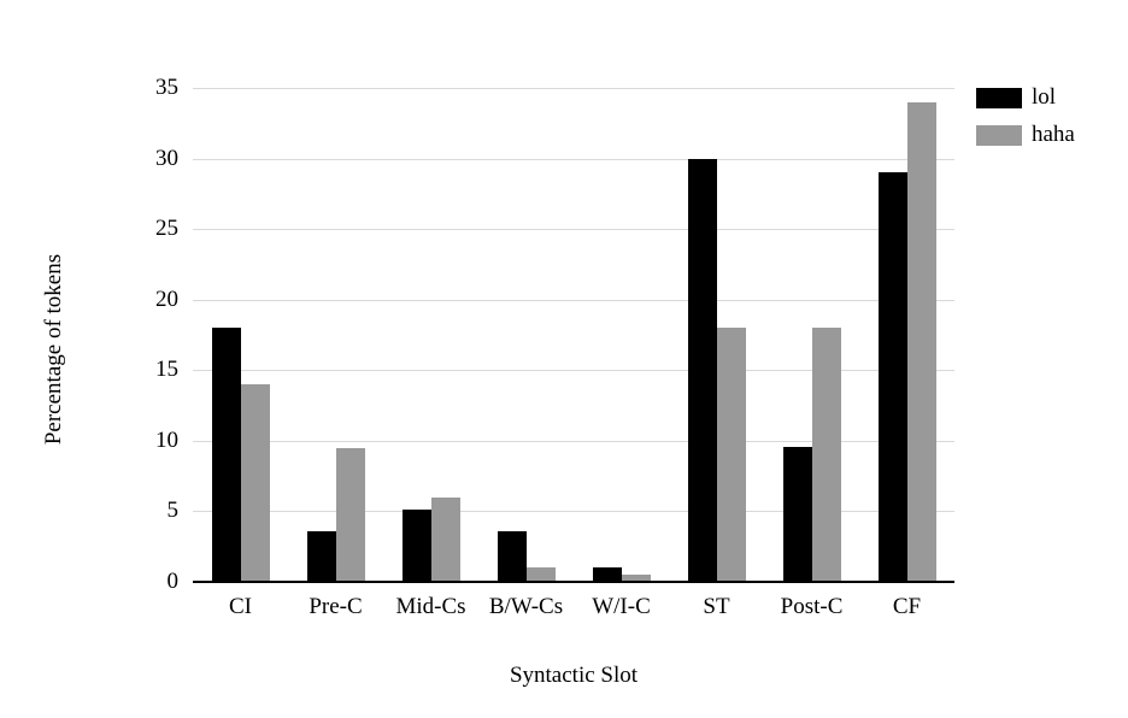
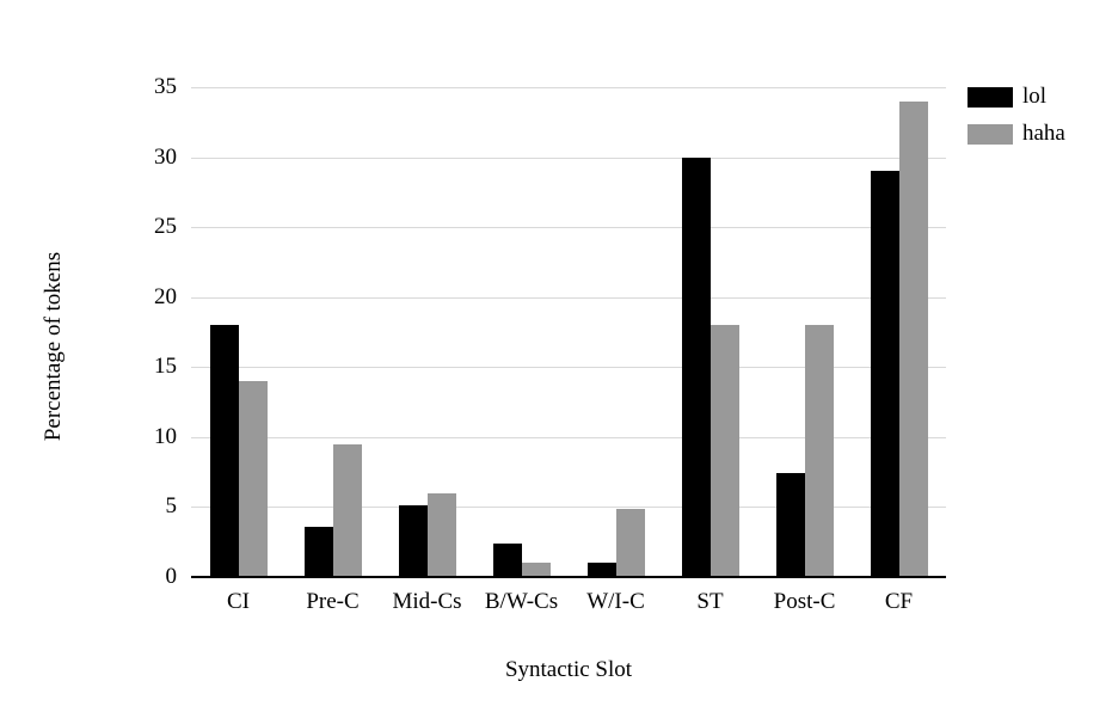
lol/B/W-Cs: 3.6 -> 2.4
haha/W/I-C: 0.5 -> 4.9
lol/Post-C: 9.6 -> 7.4
